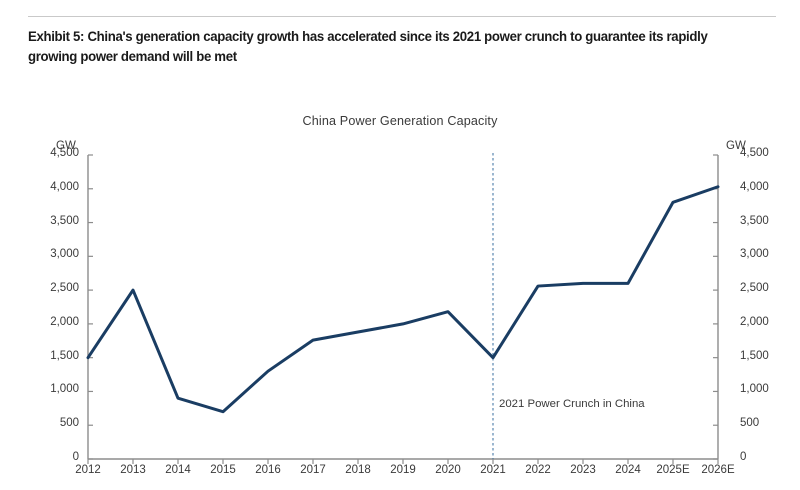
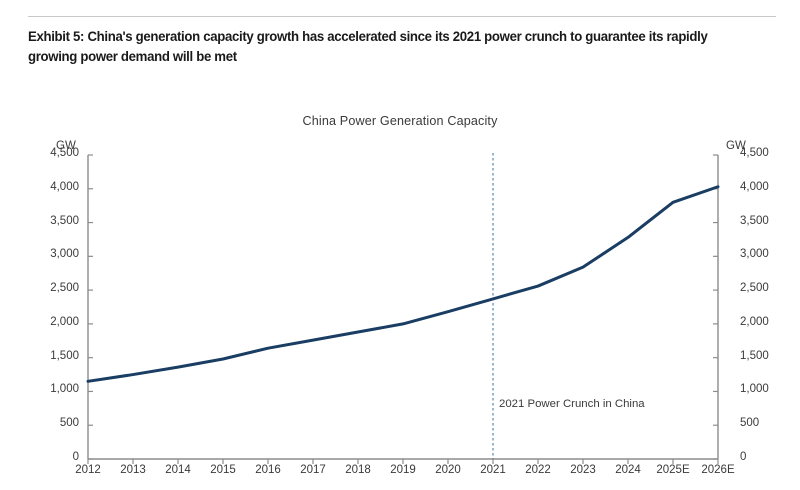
2012: 1500 -> 1200
2013: 2500 -> 1200
2014: 900 -> 1400
2015: 700 -> 1500
2016: 1300 -> 1600
2021: 1500 -> 2400
2023: 2600 -> 2800
2024: 2600 -> 3300
